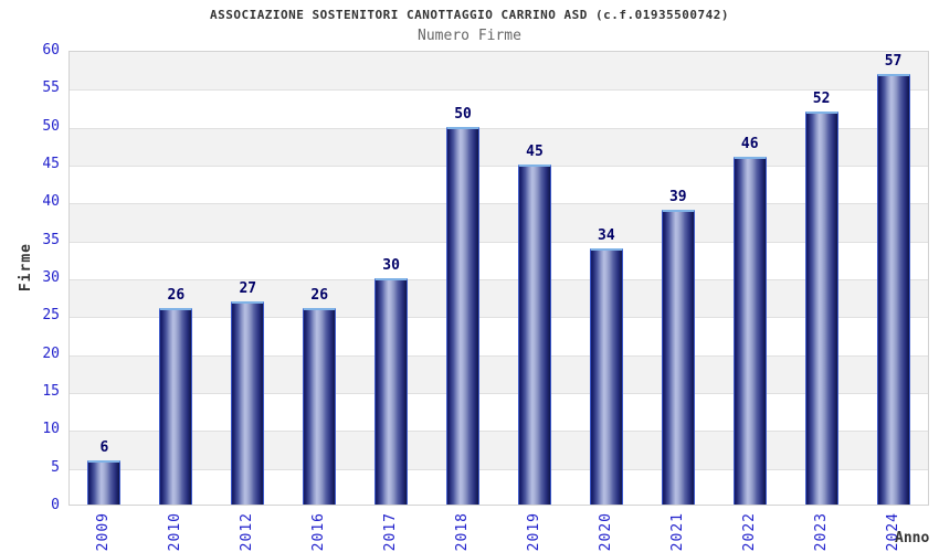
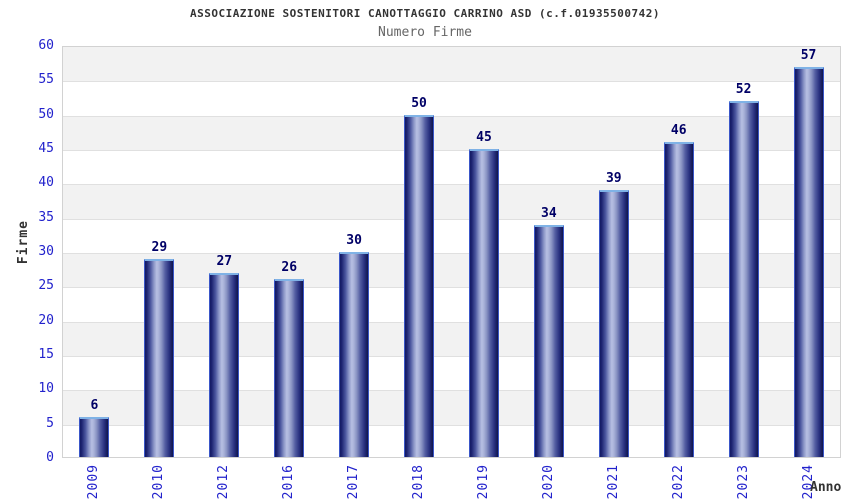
2010: 26 -> 29
